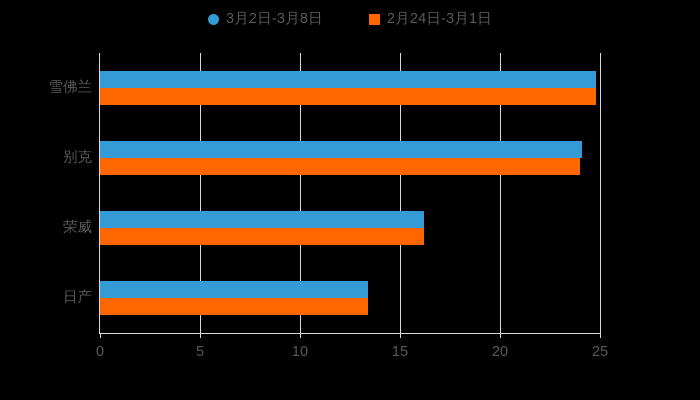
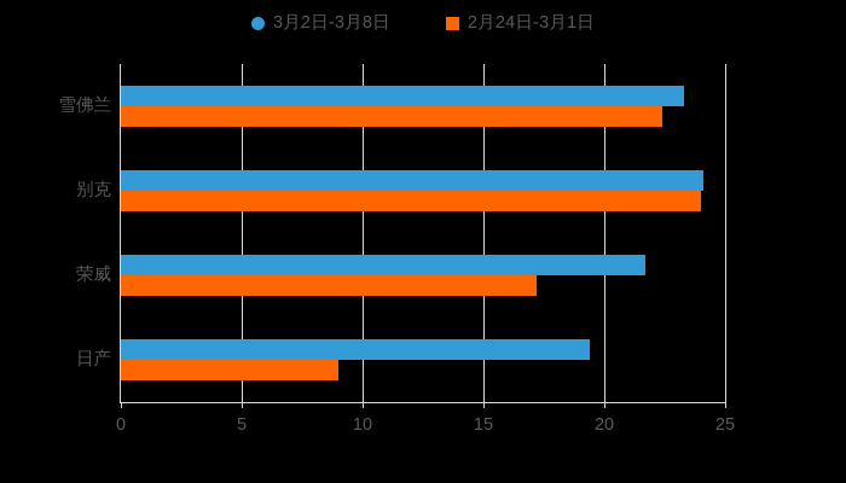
3月2日-3月8日/雪佛兰: 24.8 -> 23.3
2月24日-3月1日/雪佛兰: 24.8 -> 22.4
3月2日-3月8日/荣威: 16.2 -> 21.7
2月24日-3月1日/荣威: 16.2 -> 17.2
3月2日-3月8日/日产: 13.4 -> 19.4
2月24日-3月1日/日产: 13.4 -> 9.0
